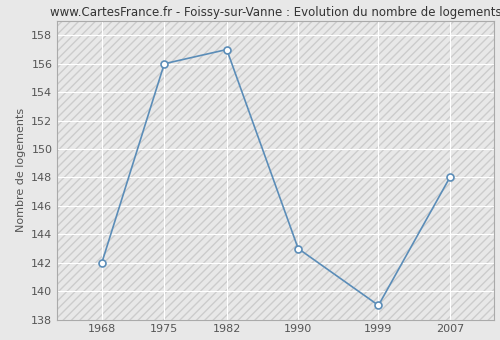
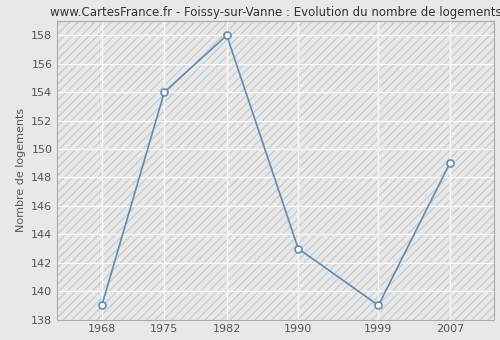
1968: 142 -> 139
1975: 156 -> 154
1982: 157 -> 158
2007: 148 -> 149
